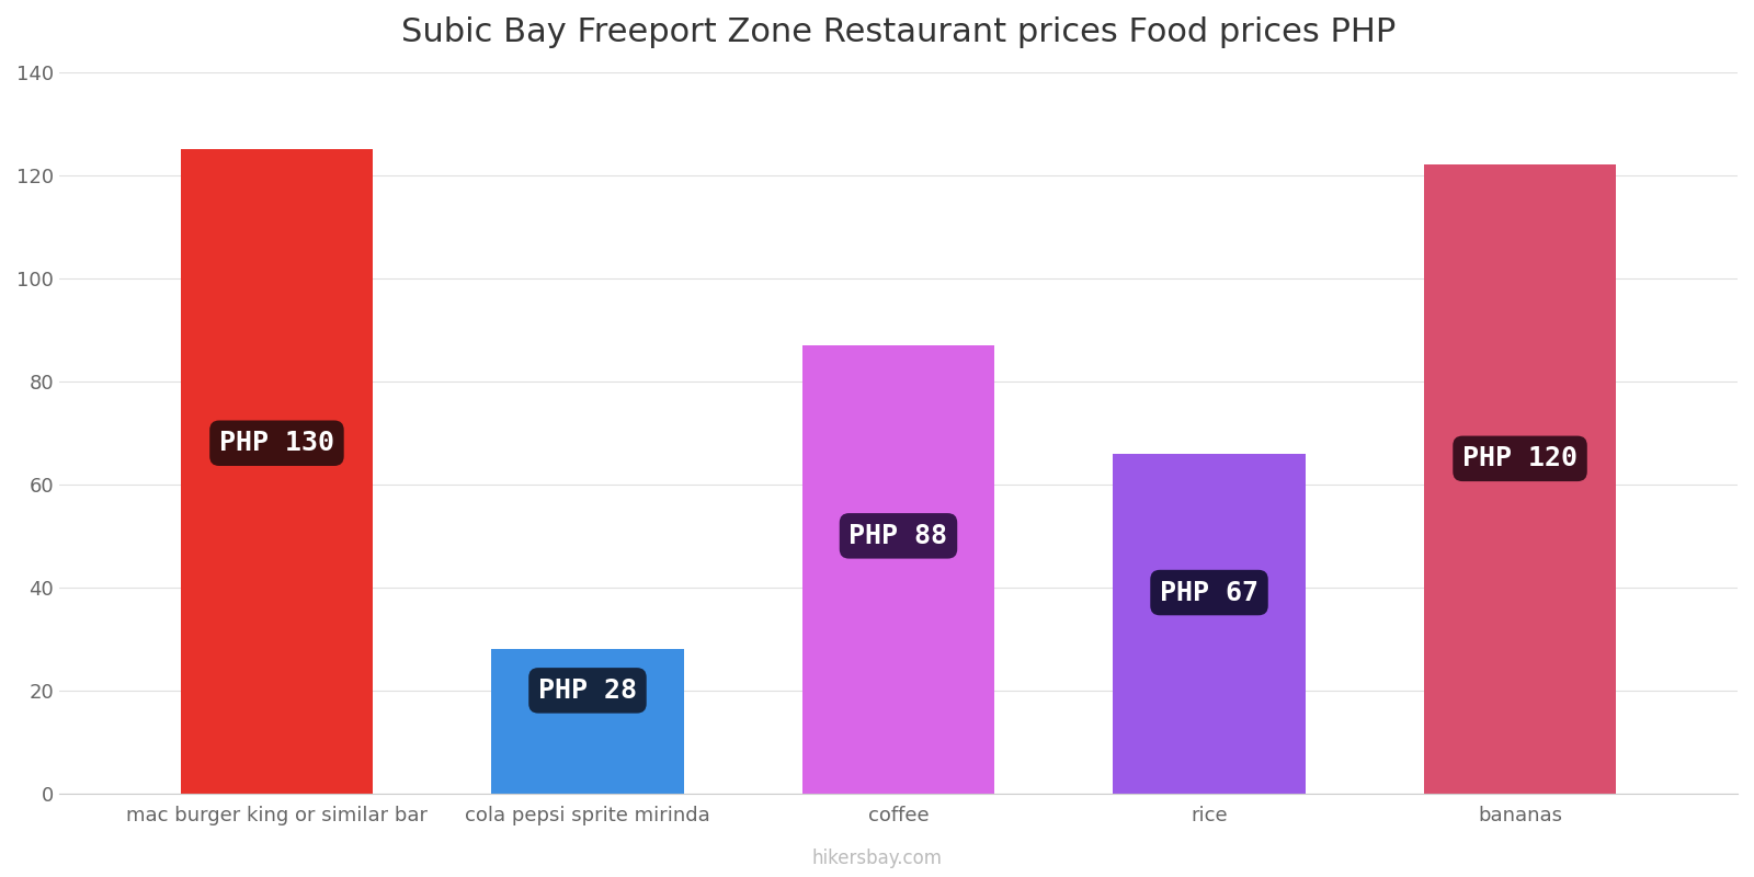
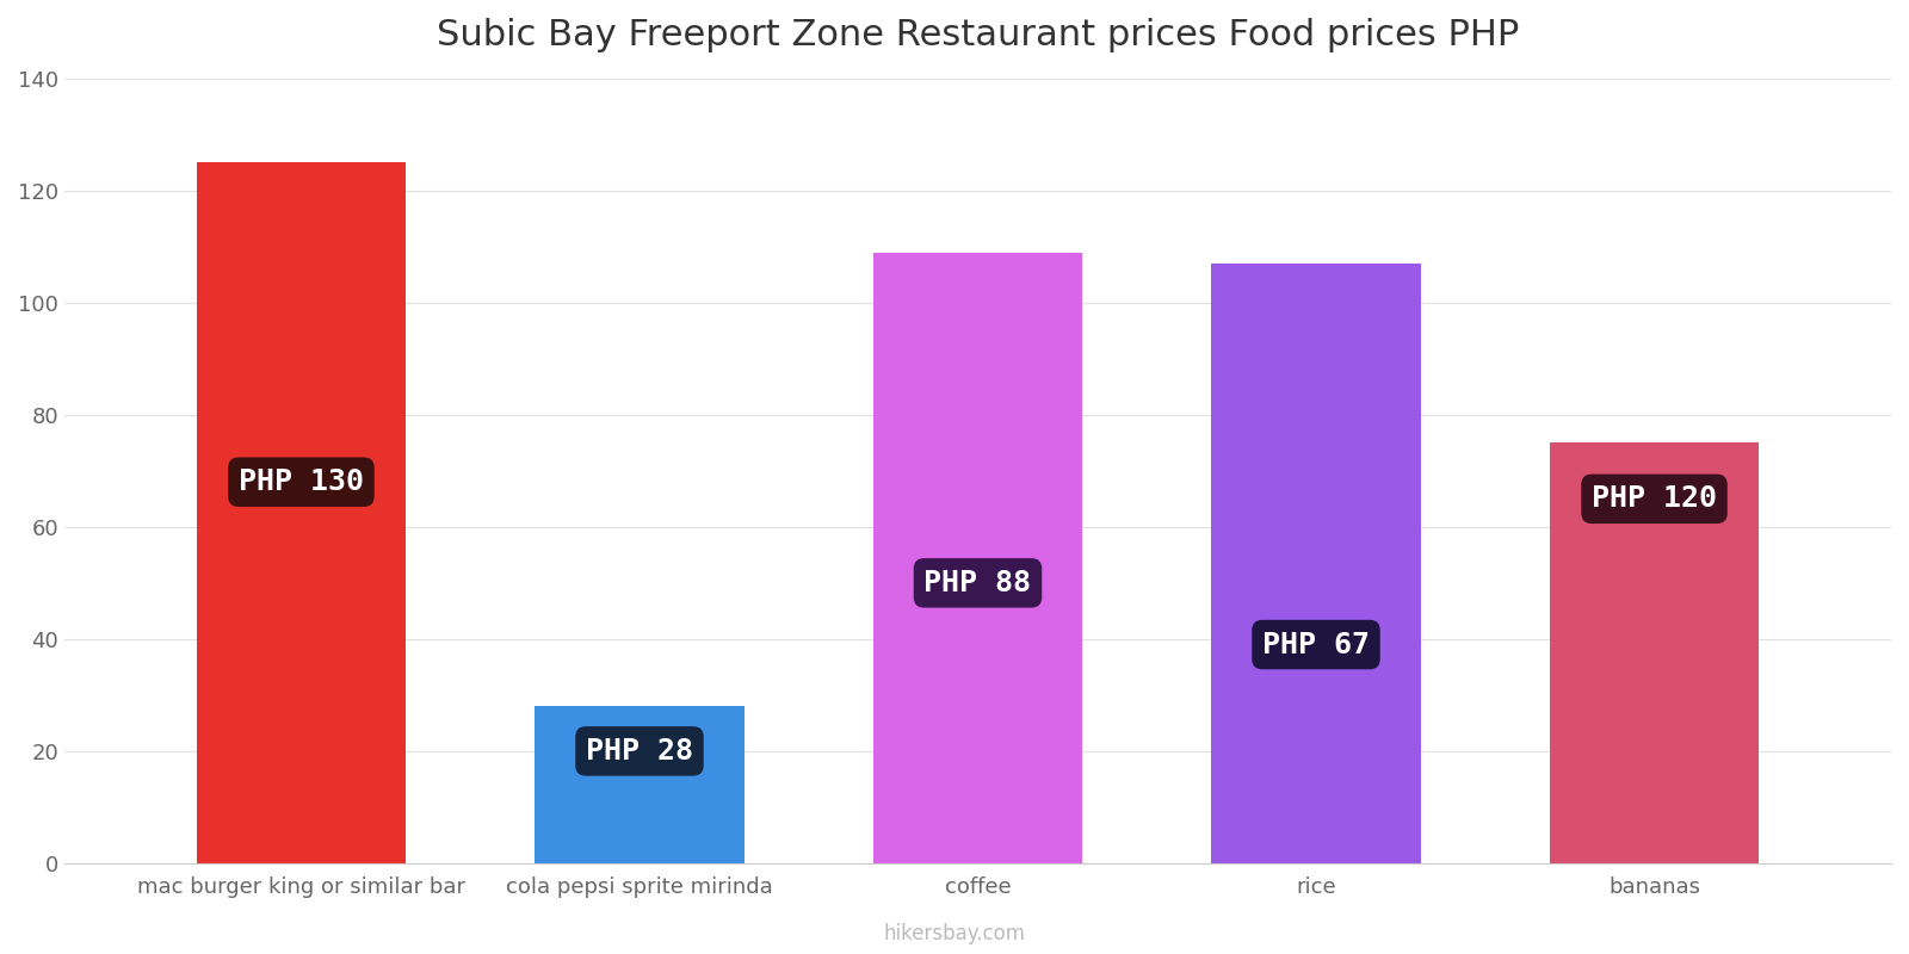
coffee: 87 -> 109
rice: 66 -> 107
bananas: 122 -> 75
